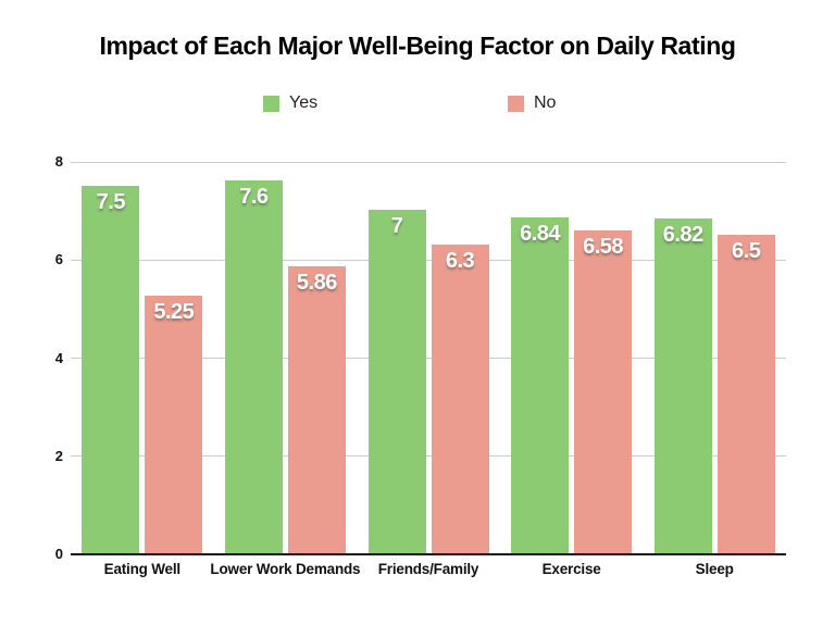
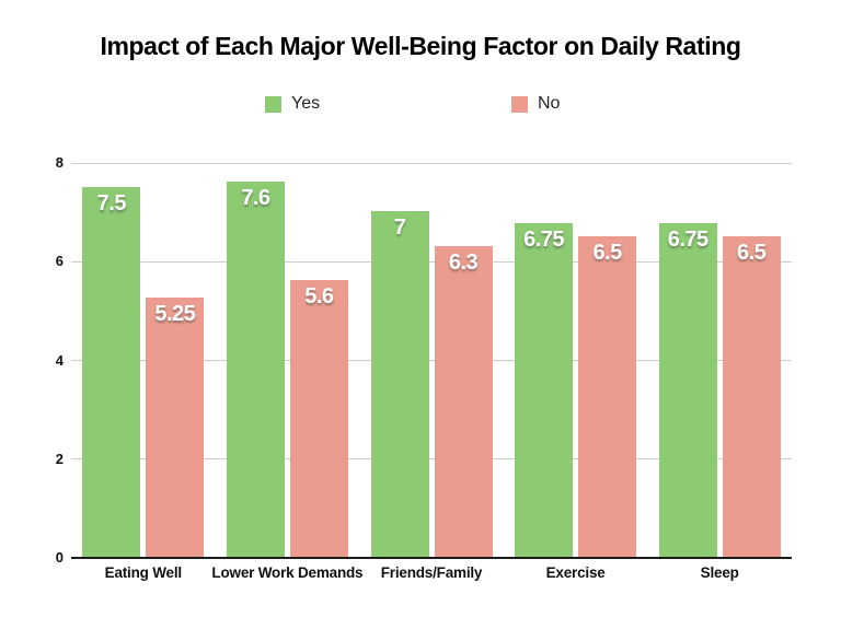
No/Lower Work Demands: 5.86 -> 5.6
Yes/Exercise: 6.84 -> 6.75
No/Exercise: 6.58 -> 6.5
Yes/Sleep: 6.82 -> 6.75
